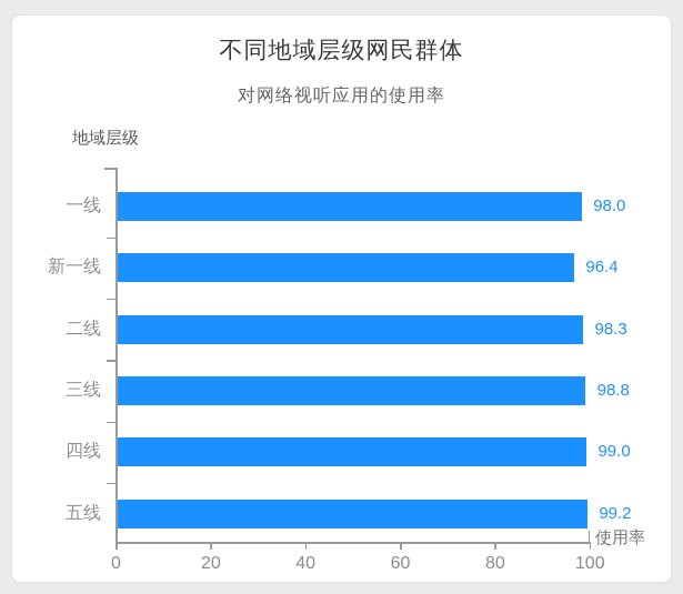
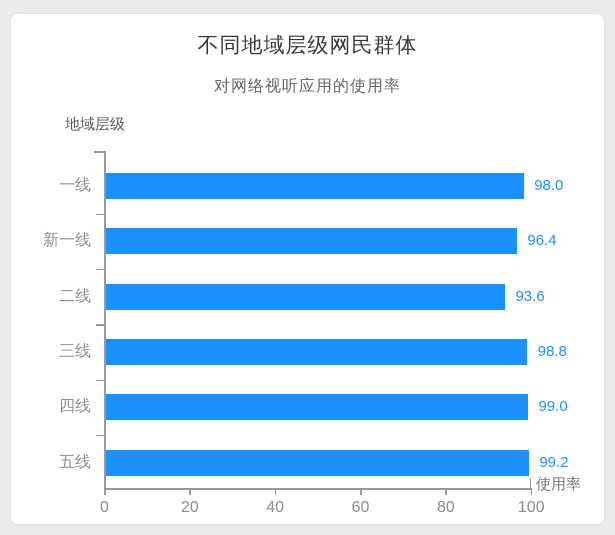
二线: 98.3 -> 93.6
